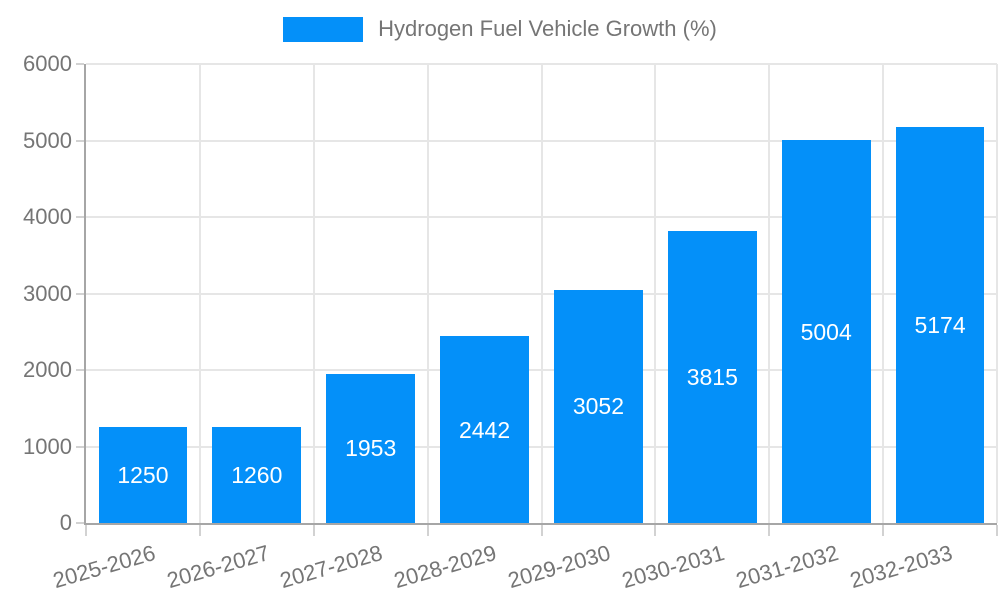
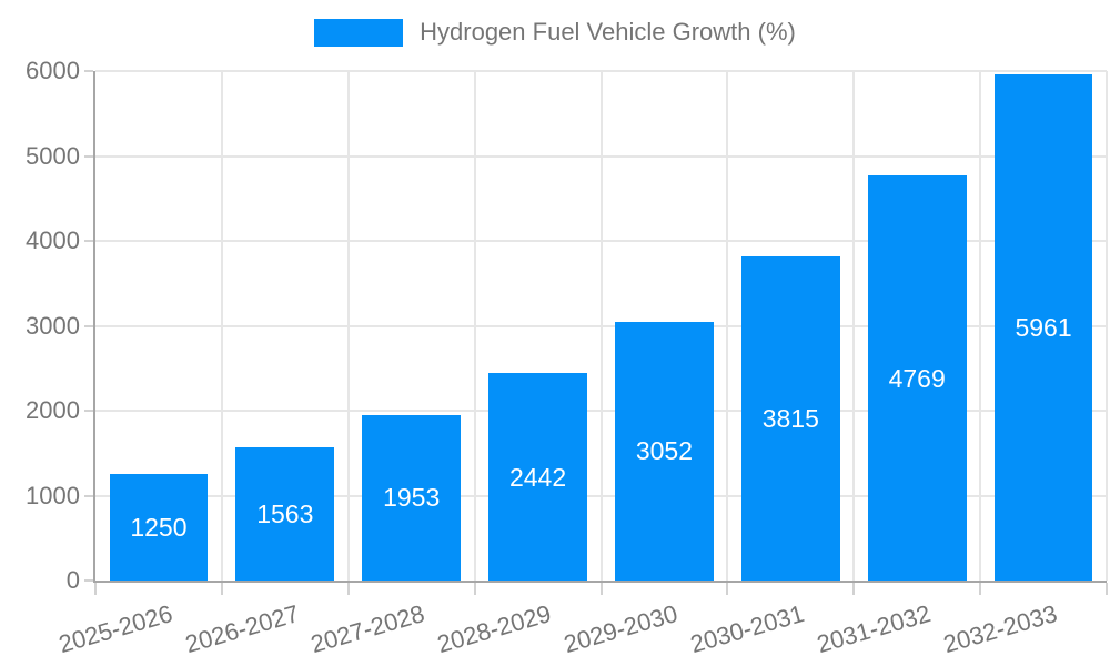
2026-2027: 1260 -> 1563
2031-2032: 5004 -> 4769
2032-2033: 5174 -> 5961
